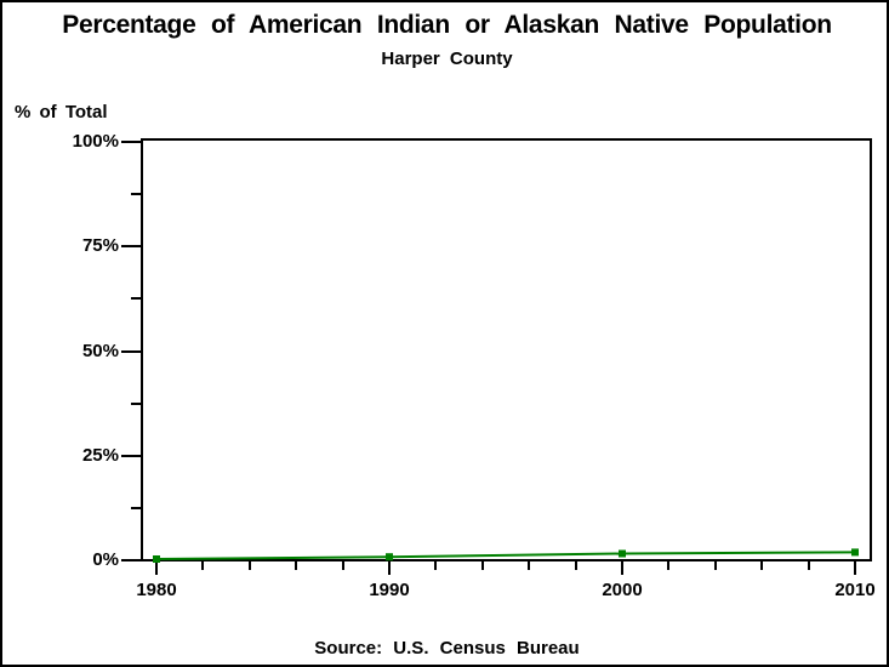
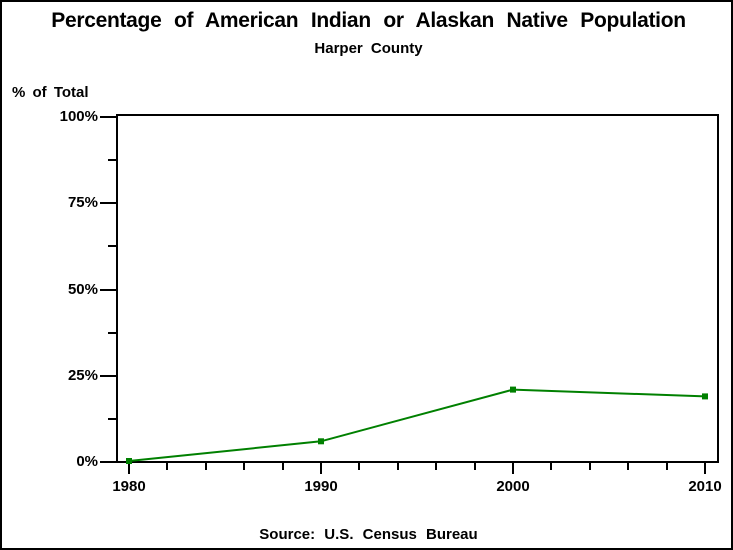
1990: 1% -> 6%
2000: 2% -> 21%
2010: 2% -> 19%
